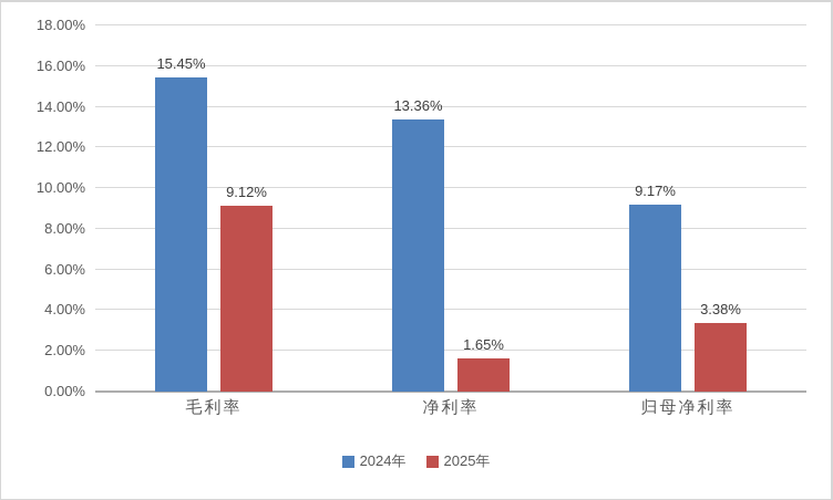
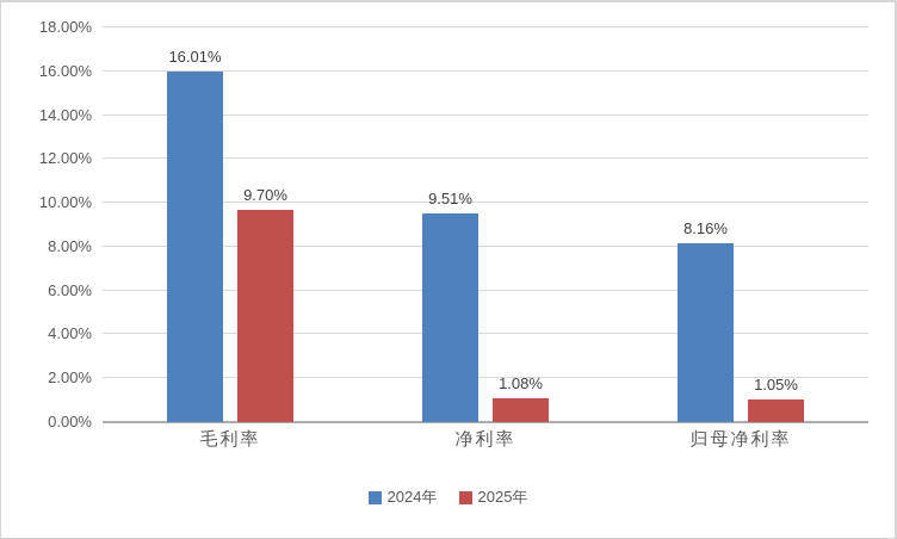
2024年/毛利率: 15.45% -> 16.01%
2025年/毛利率: 9.12% -> 9.70%
2024年/净利率: 13.36% -> 9.51%
2025年/净利率: 1.65% -> 1.08%
2024年/归母净利率: 9.17% -> 8.16%
2025年/归母净利率: 3.38% -> 1.05%
